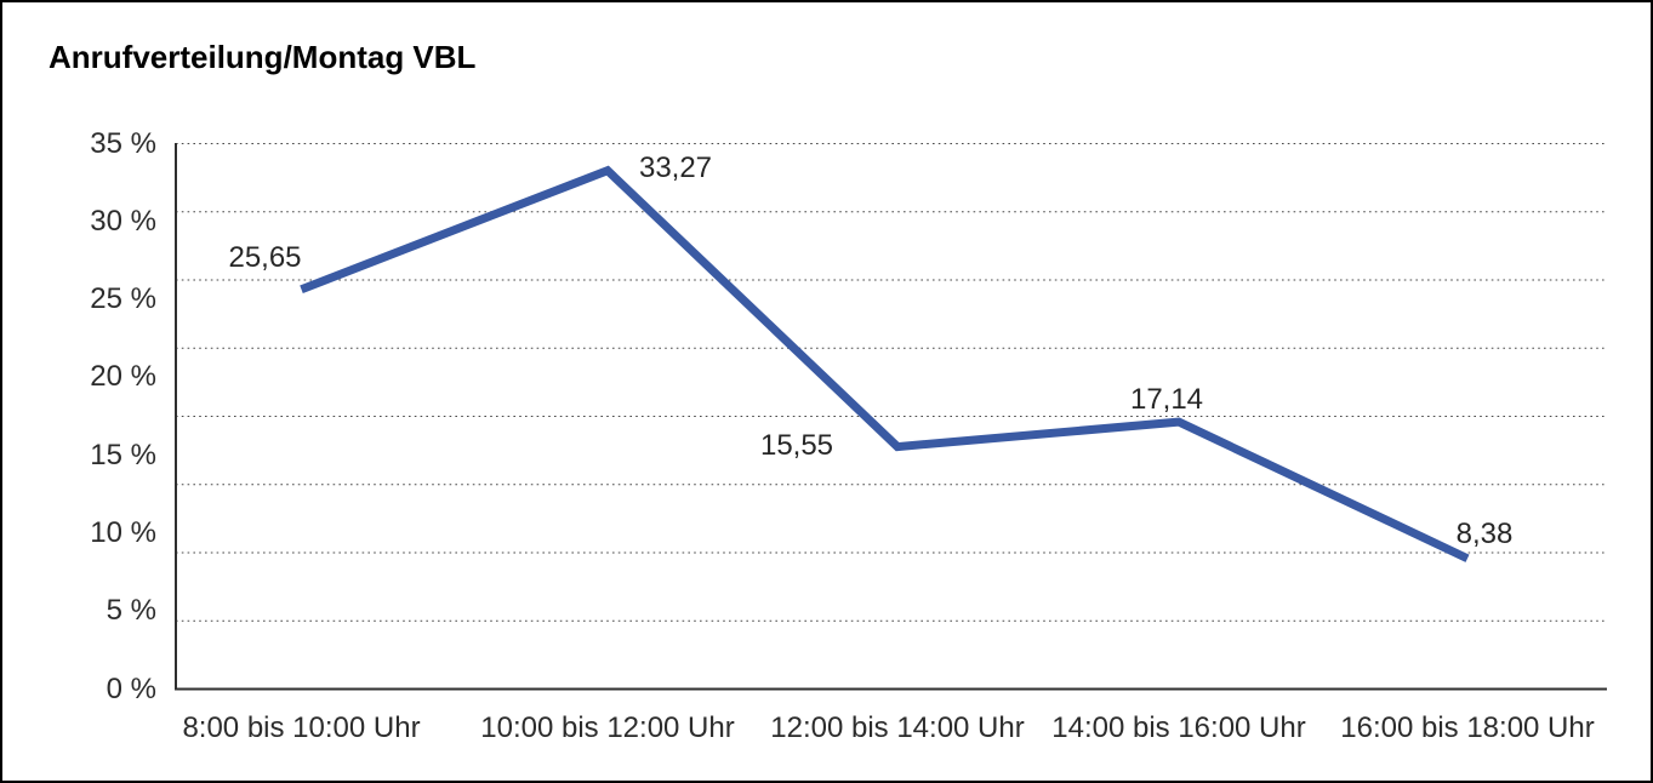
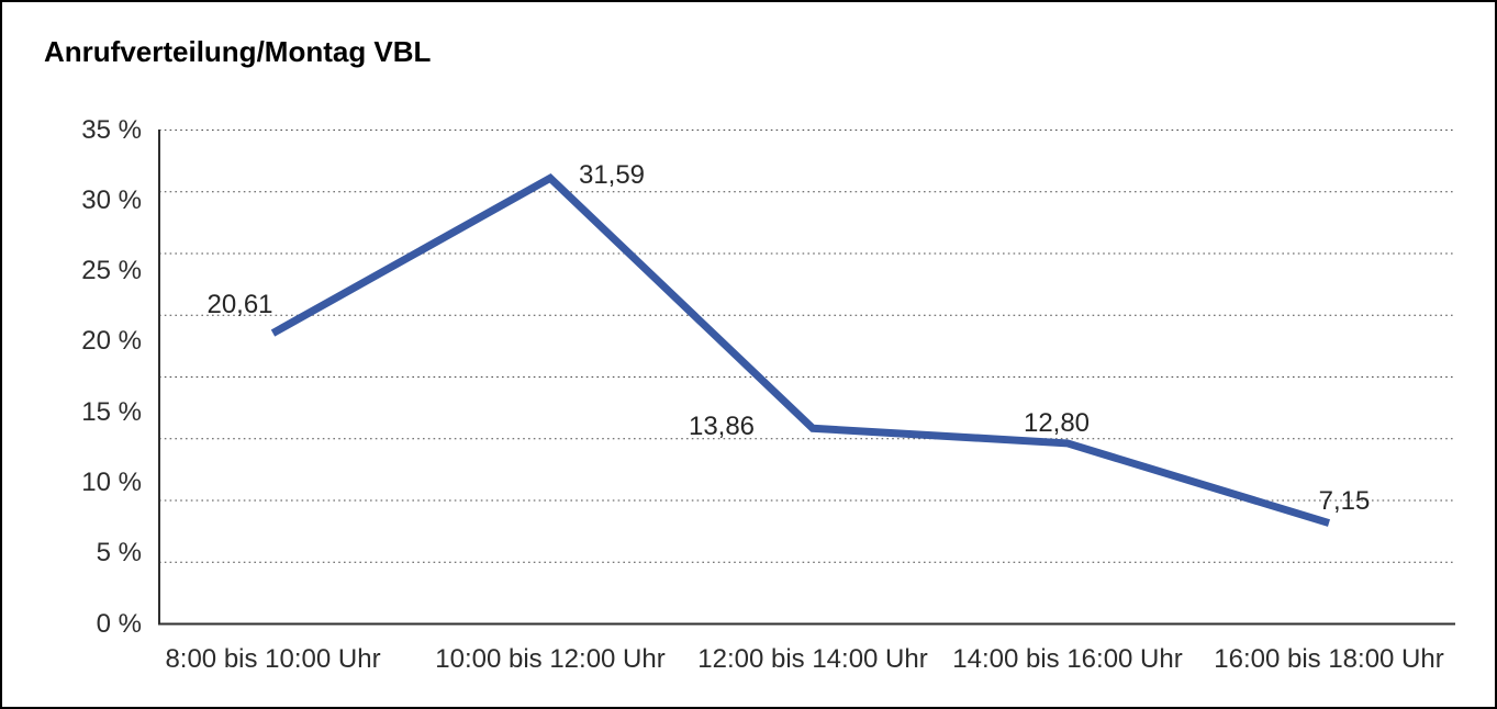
8:00 bis 10:00 Uhr: 25,65 -> 20,61
10:00 bis 12:00 Uhr: 33,27 -> 31,59
12:00 bis 14:00 Uhr: 15,55 -> 13,86
14:00 bis 16:00 Uhr: 17,14 -> 12,80
16:00 bis 18:00 Uhr: 8,38 -> 7,15
